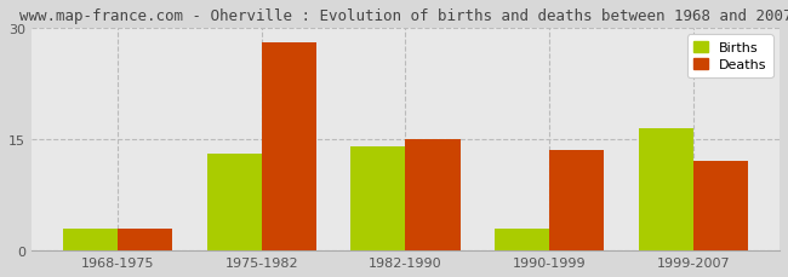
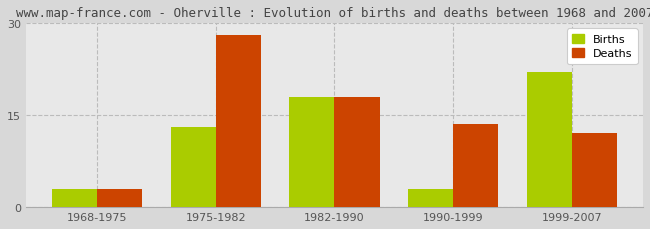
Births/1982-1990: 14.0 -> 18.0
Deaths/1982-1990: 15.0 -> 18.0
Births/1999-2007: 16.5 -> 22.0
